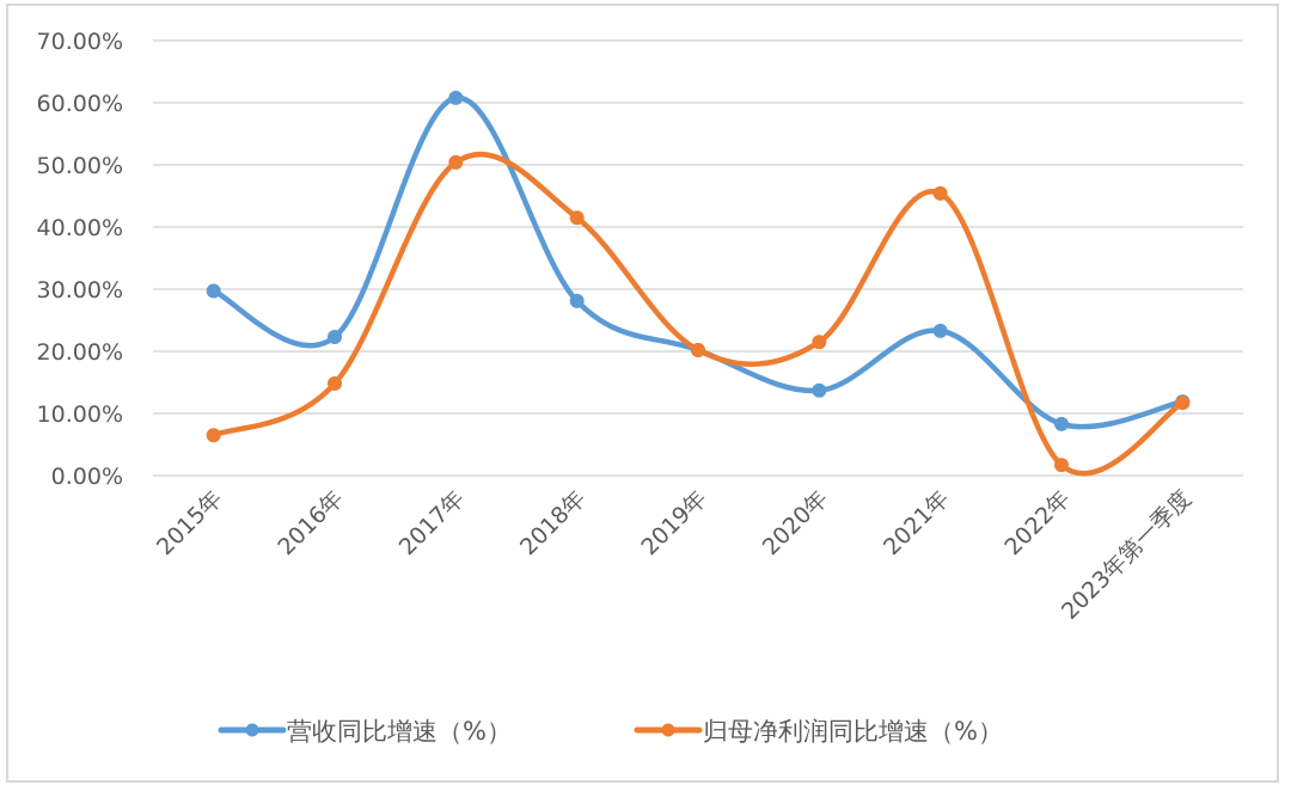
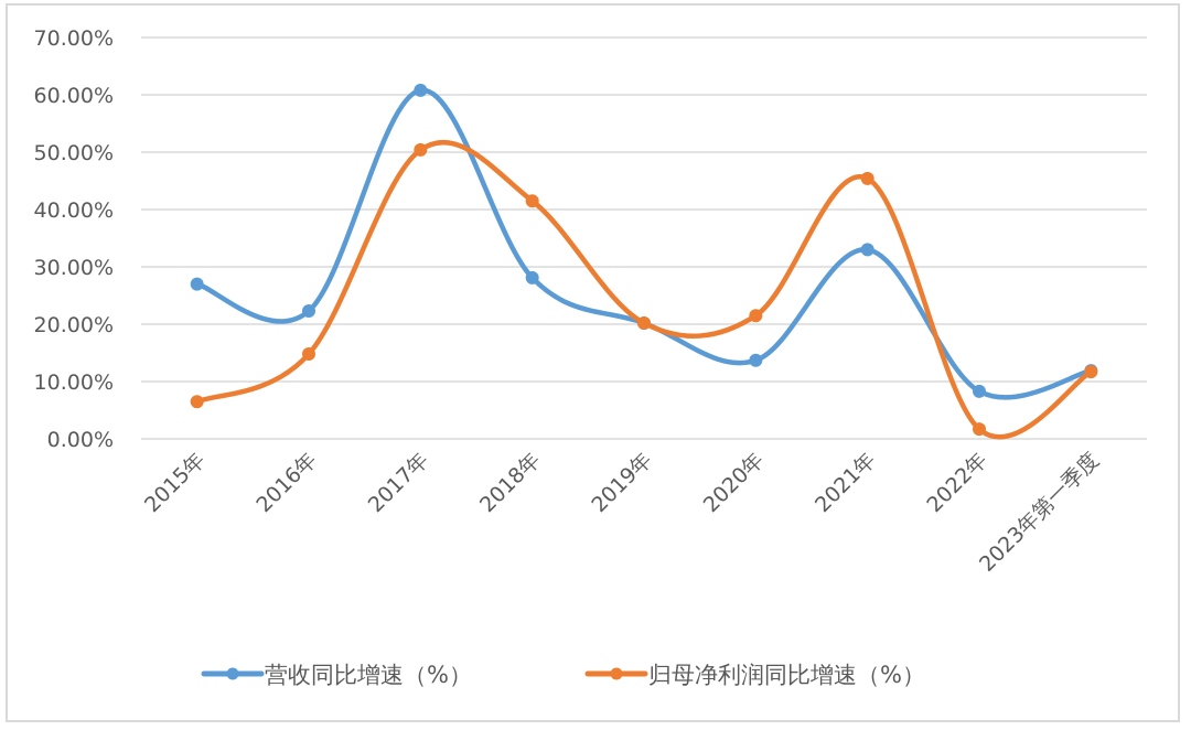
营收同比增速（%）/2015年: 30% -> 27%
营收同比增速（%）/2021年: 23% -> 33%
